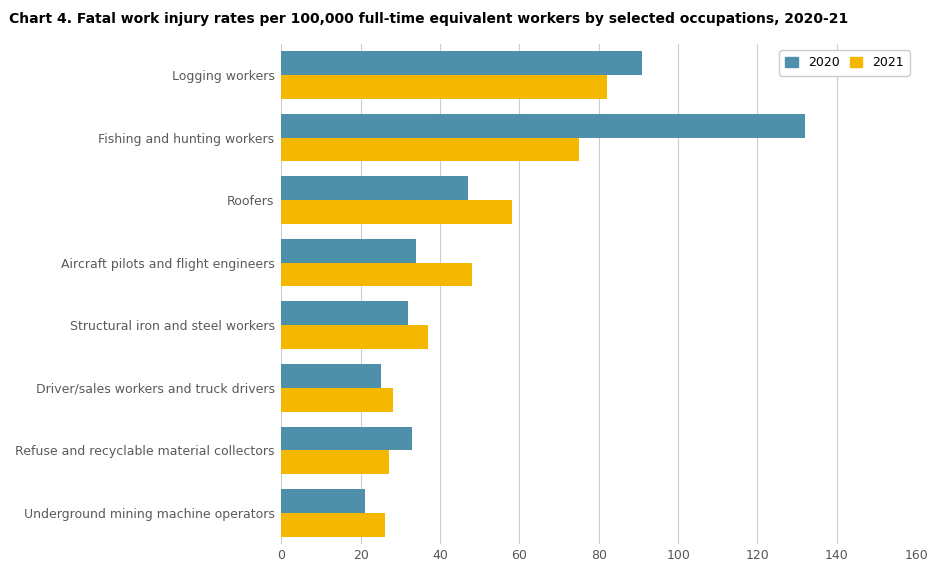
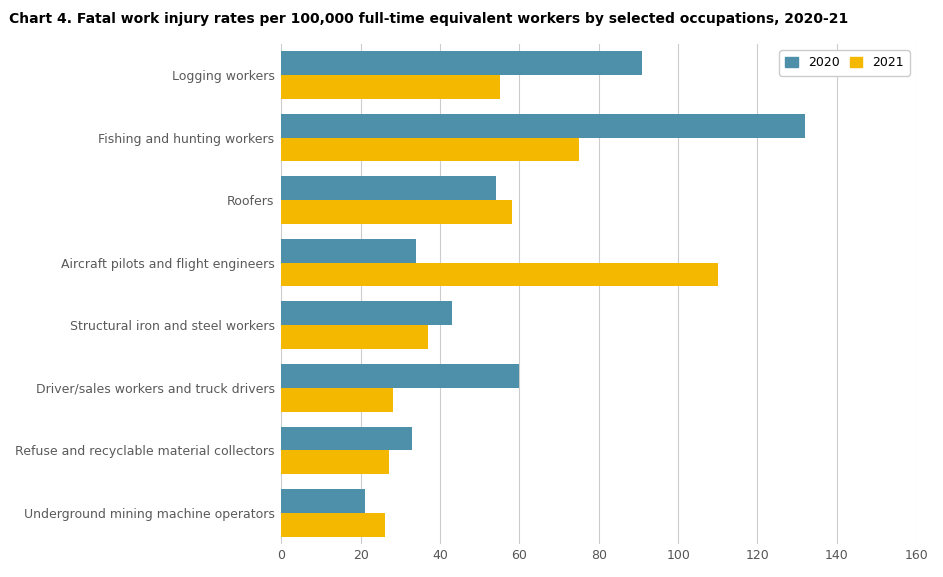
2021/Logging workers: 82 -> 55
2020/Roofers: 47 -> 54
2021/Aircraft pilots and flight engineers: 48 -> 110
2020/Structural iron and steel workers: 32 -> 43
2020/Driver/sales workers and truck drivers: 25 -> 60
